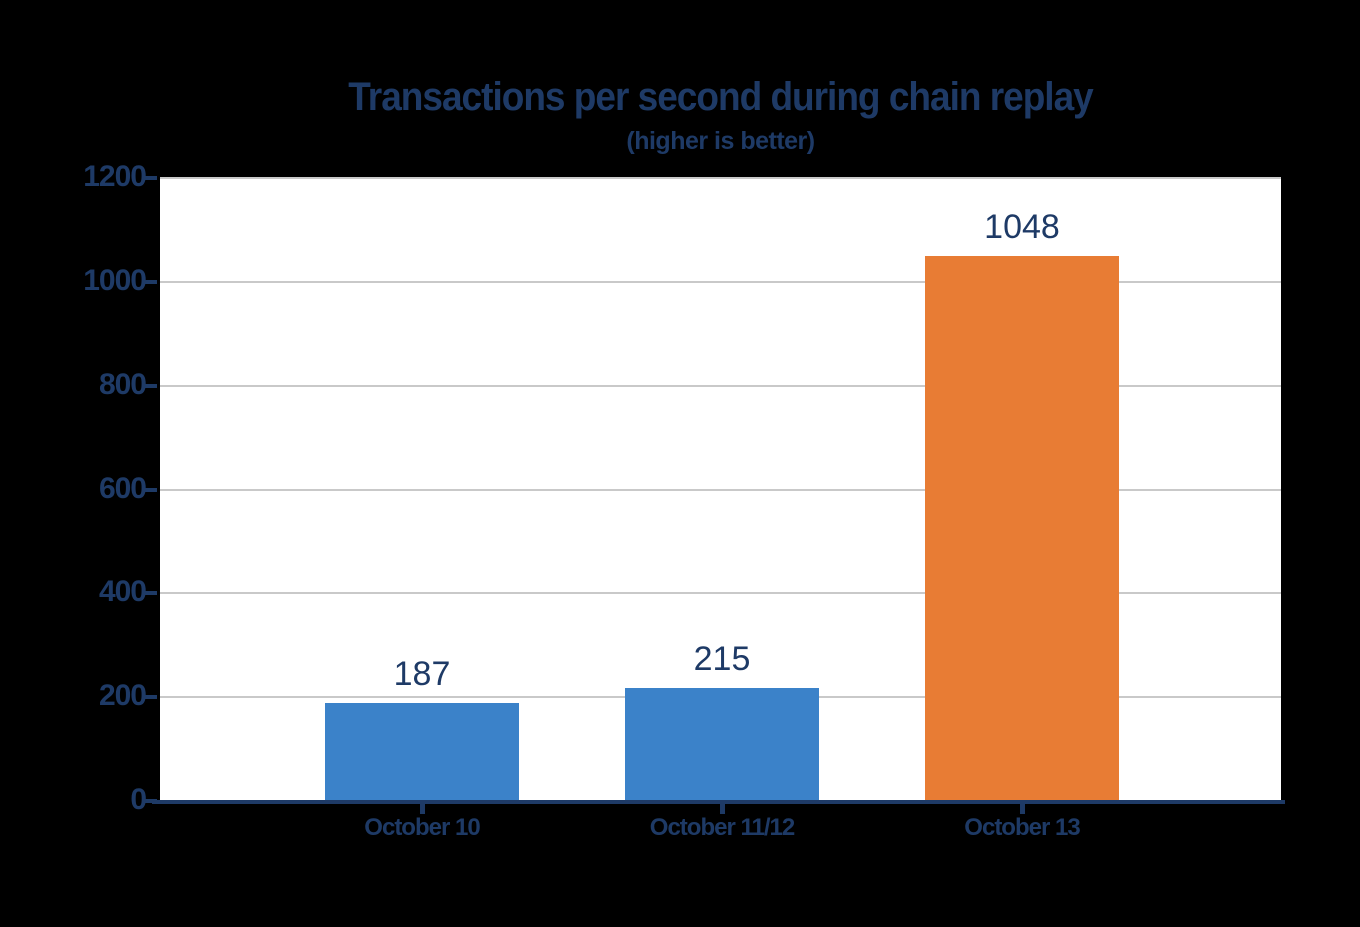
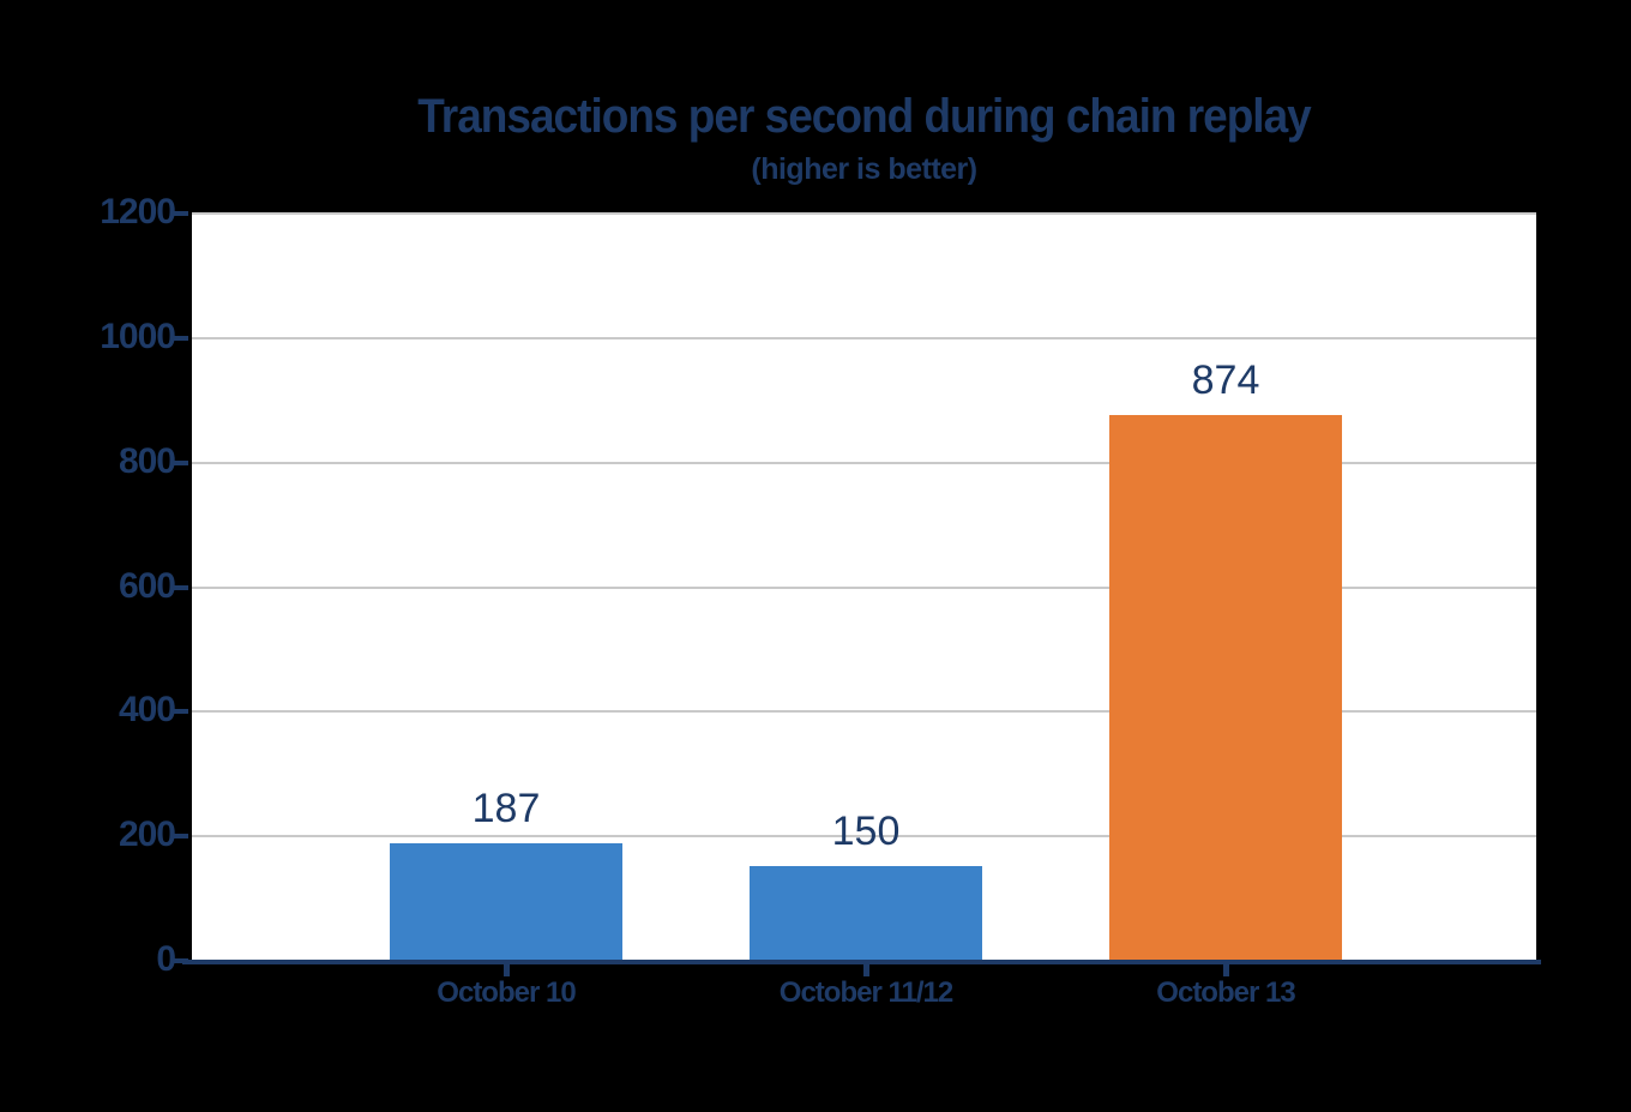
October 11/12: 215 -> 150
October 13: 1048 -> 874
